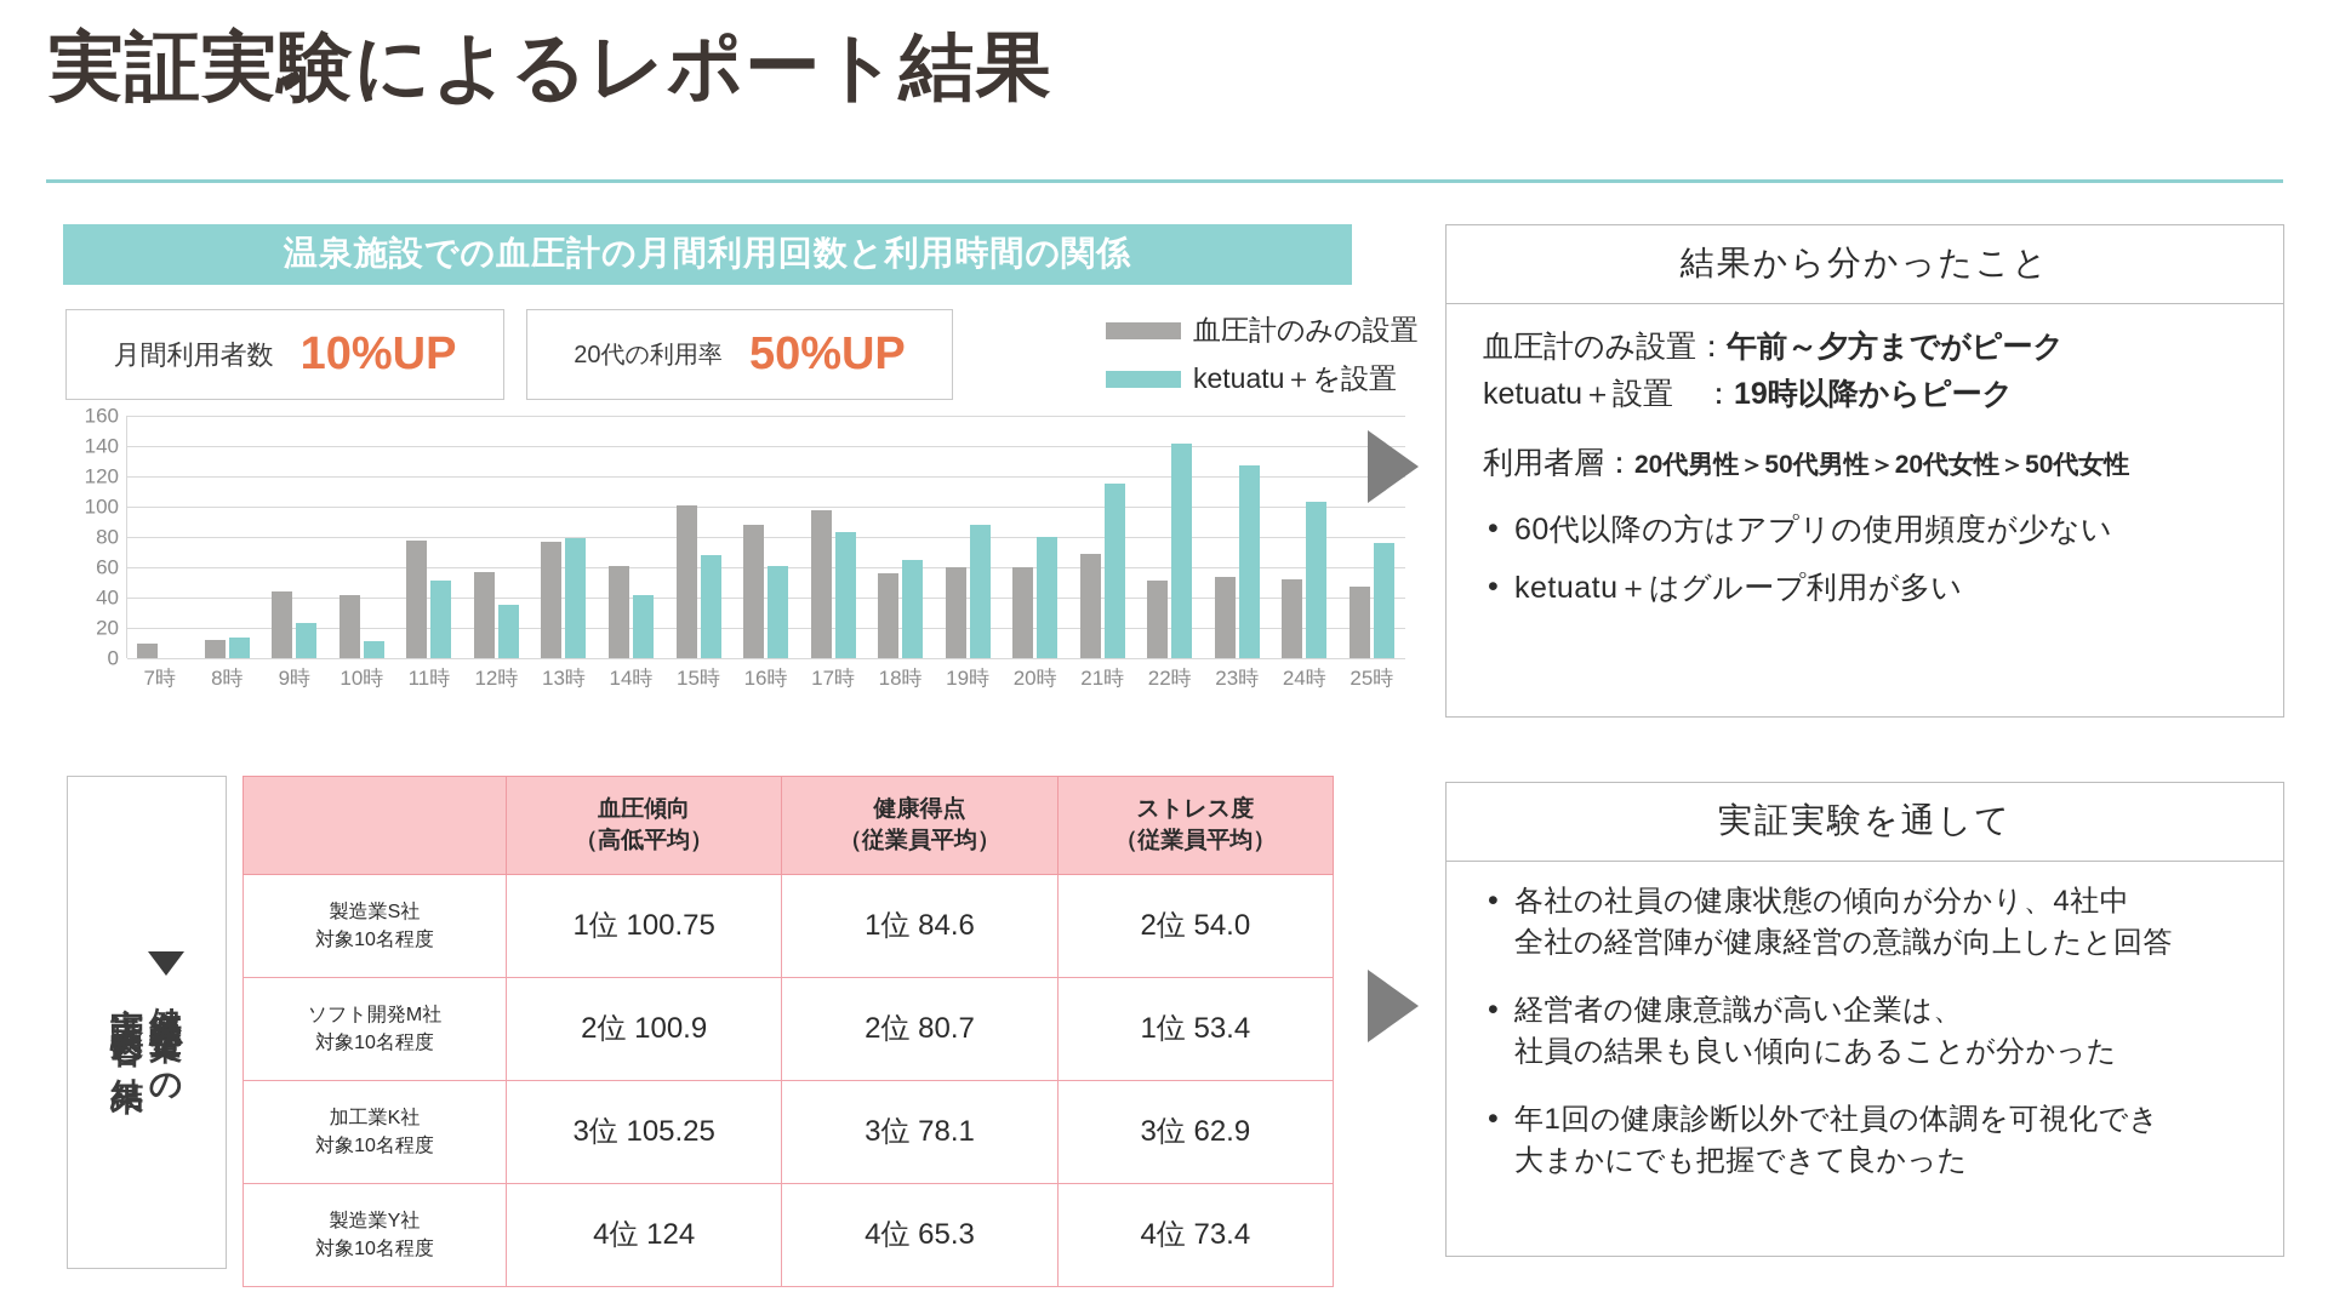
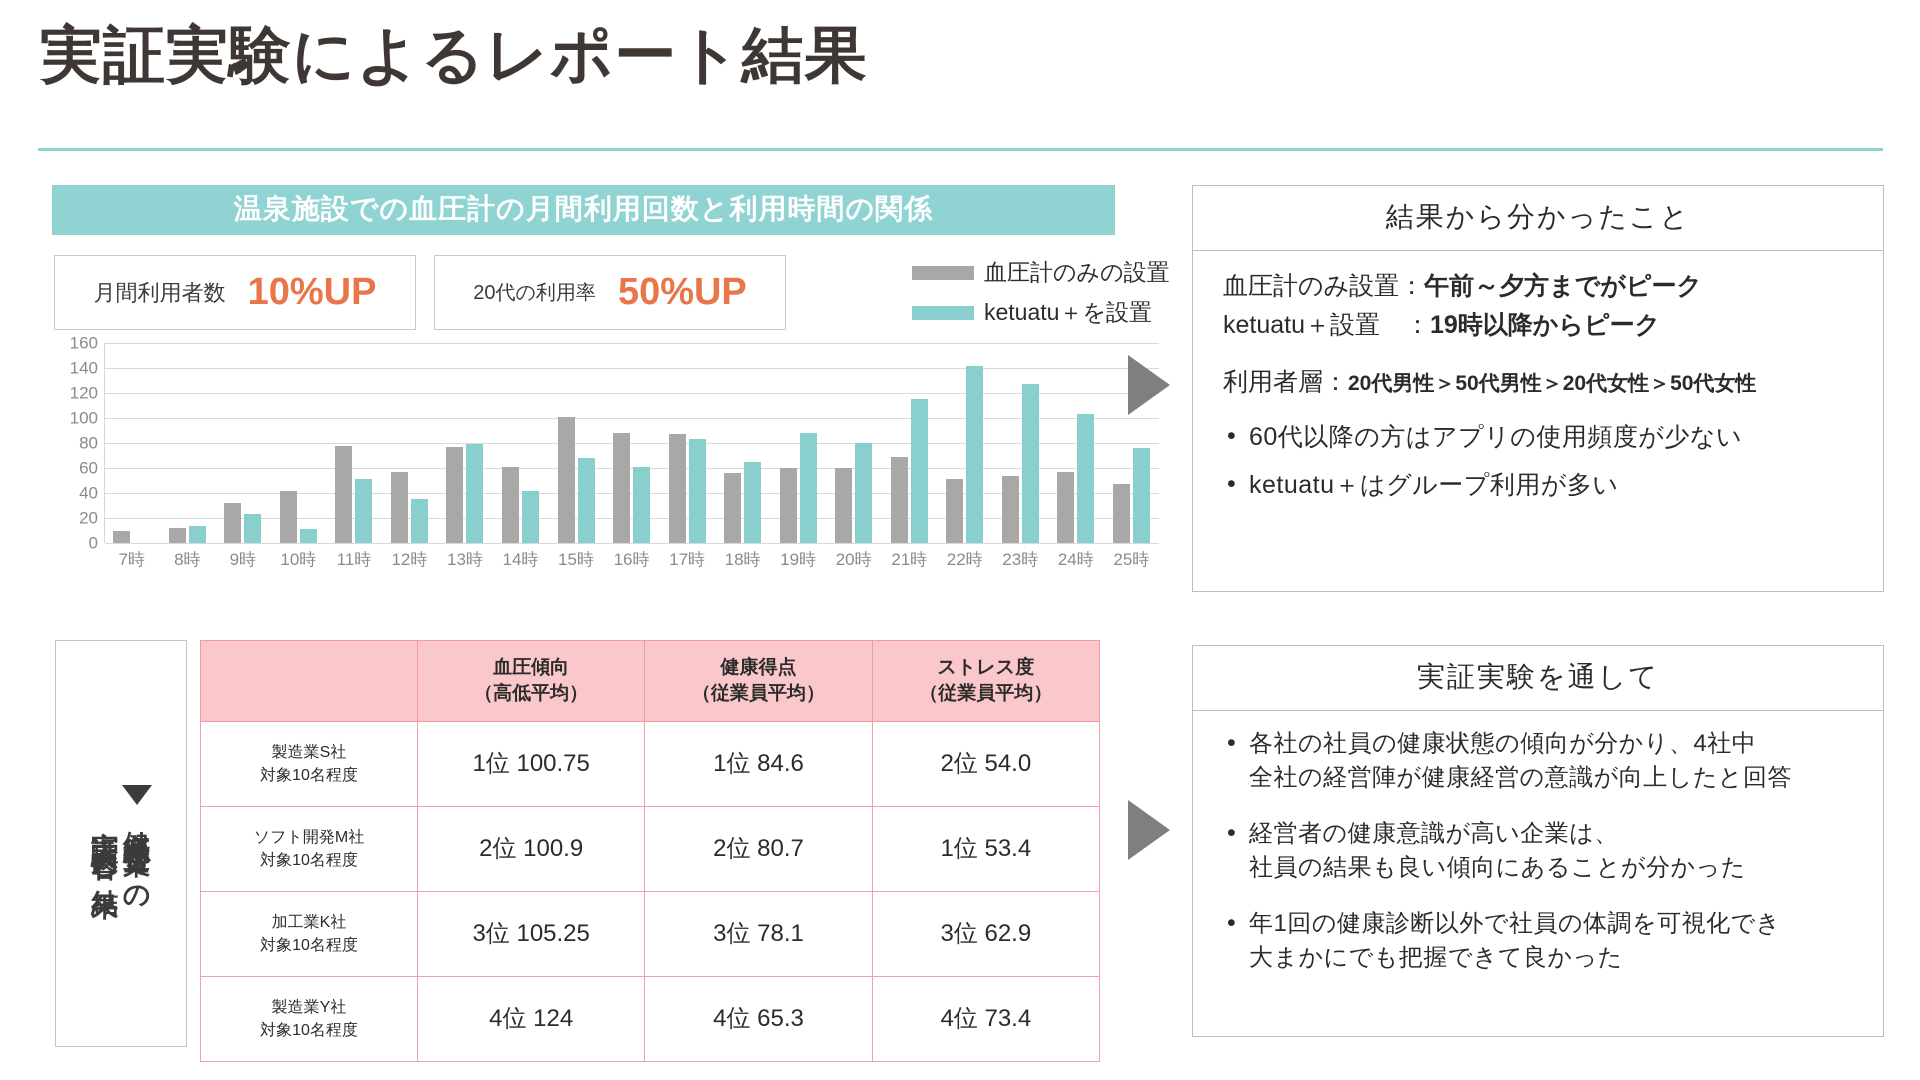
血圧計のみの設置/9時: 44 -> 32
血圧計のみの設置/17時: 98 -> 87
血圧計のみの設置/24時: 52 -> 57
